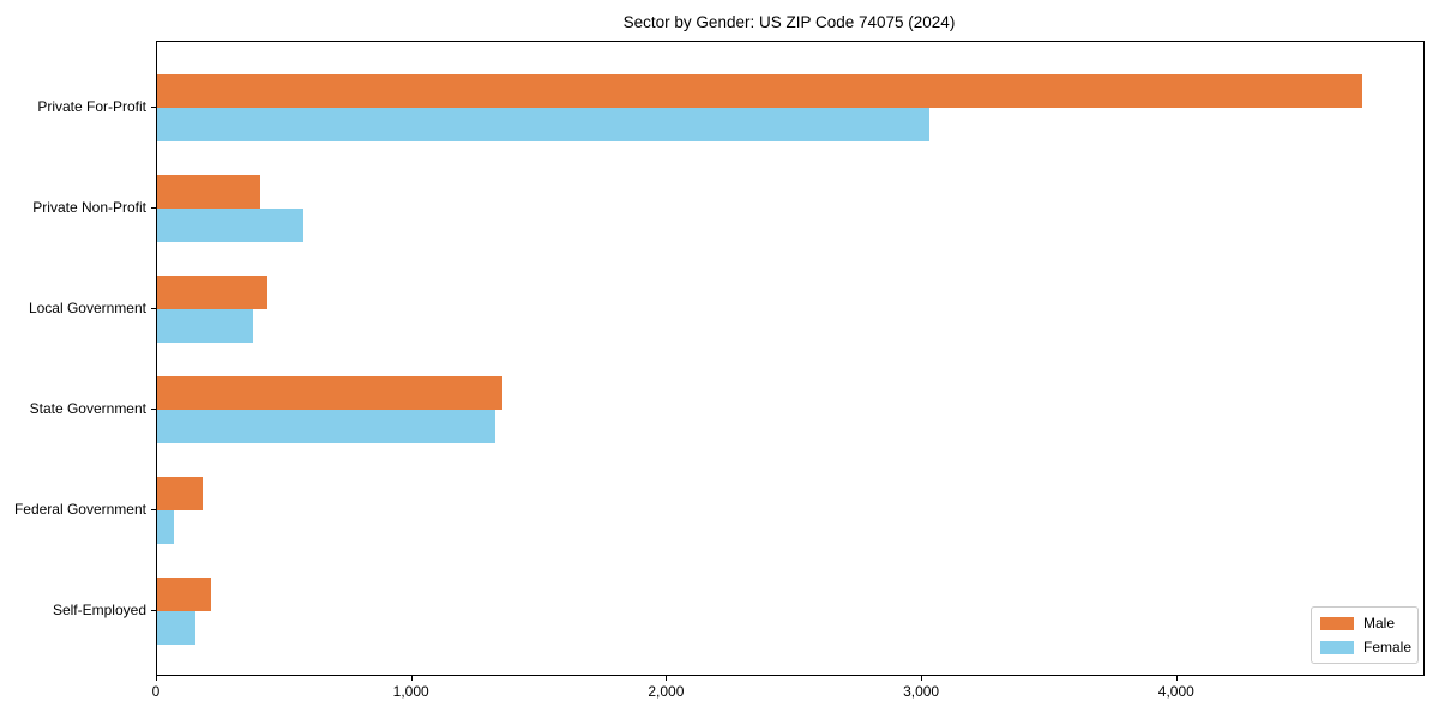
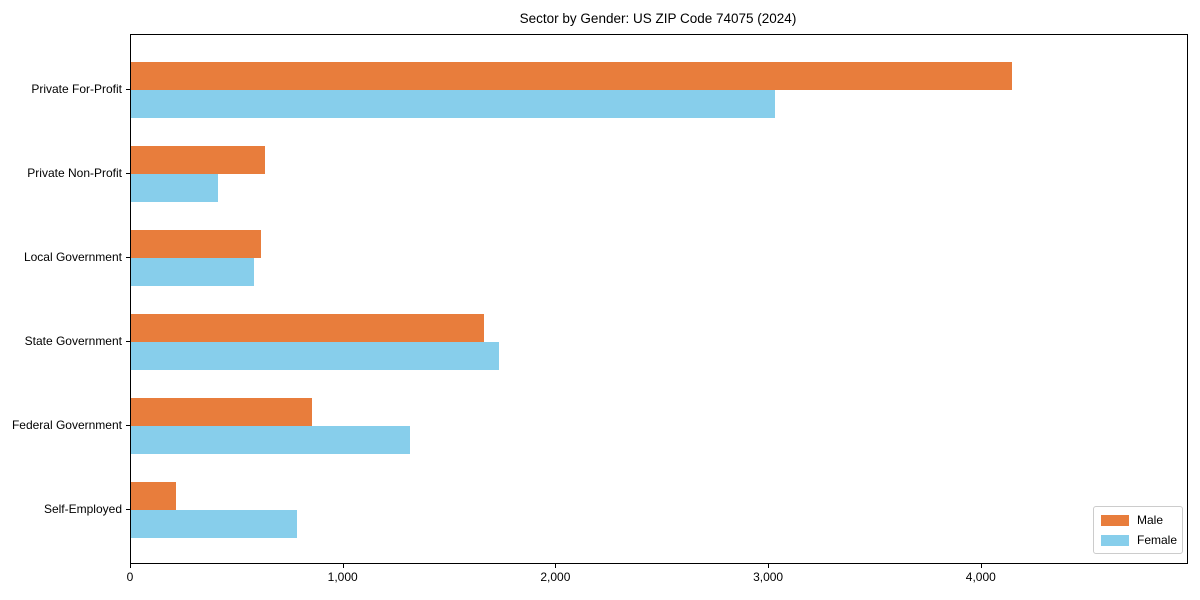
Male/Private For-Profit: 4720 -> 4140
Male/Private Non-Profit: 400 -> 630
Female/Private Non-Profit: 580 -> 410
Male/Local Government: 430 -> 610
Female/Local Government: 380 -> 580
Male/State Government: 1360 -> 1660
Female/State Government: 1320 -> 1730
Male/Federal Government: 180 -> 850
Female/Federal Government: 60 -> 1310
Female/Self-Employed: 150 -> 780
